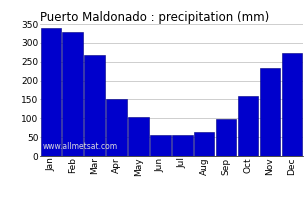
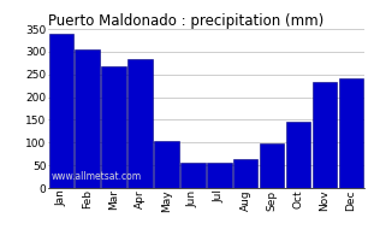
Feb: 330 -> 305
Apr: 152 -> 285
Oct: 160 -> 145
Dec: 273 -> 240
